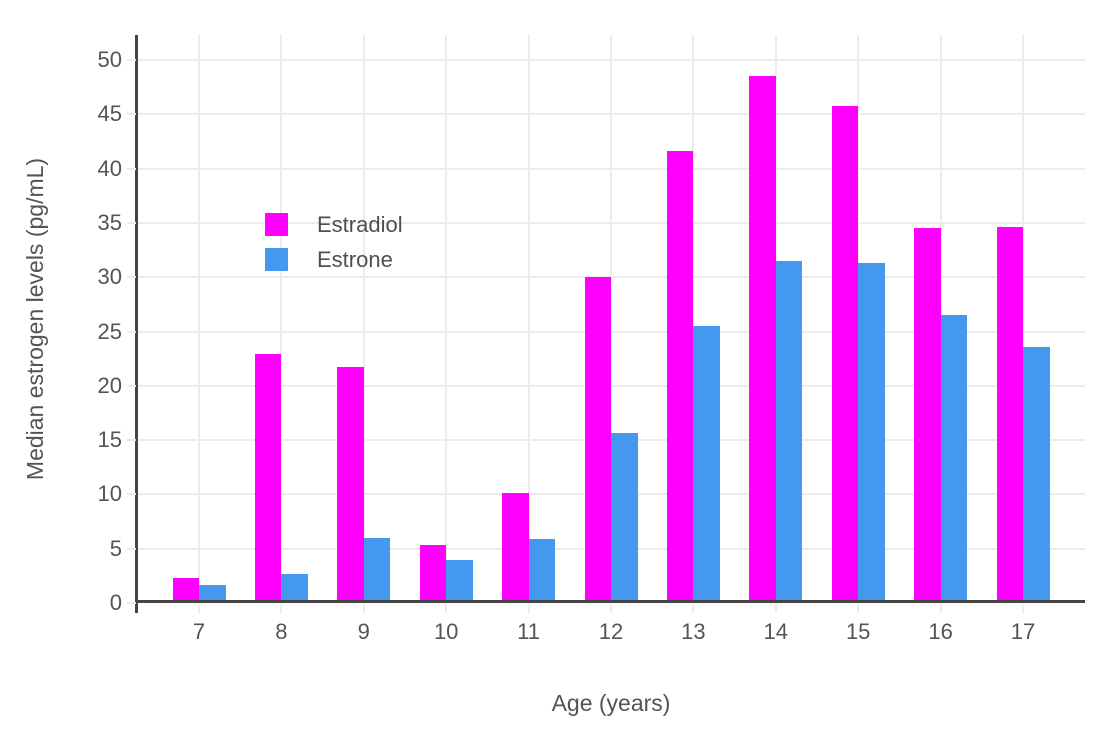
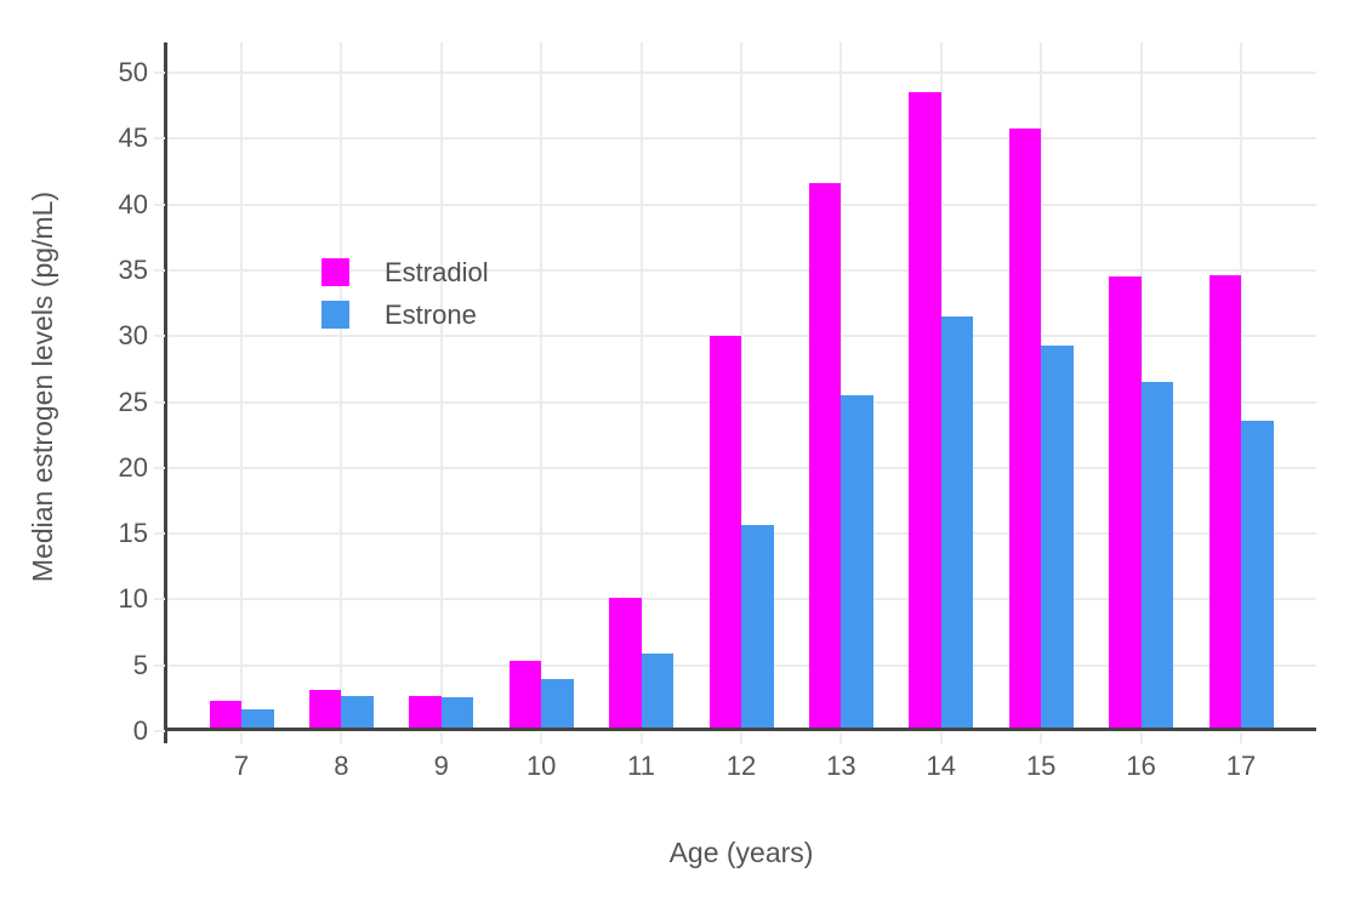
Estradiol/8: 22.9 -> 3.1
Estradiol/9: 21.7 -> 2.7
Estrone/9: 6.0 -> 2.6
Estrone/15: 31.3 -> 29.3
